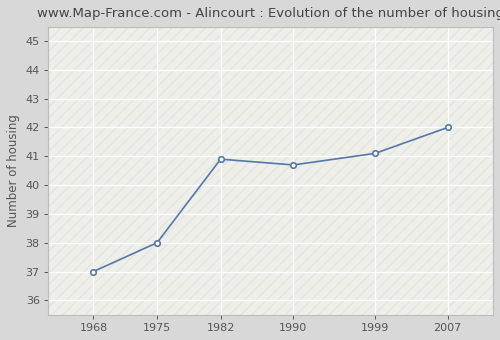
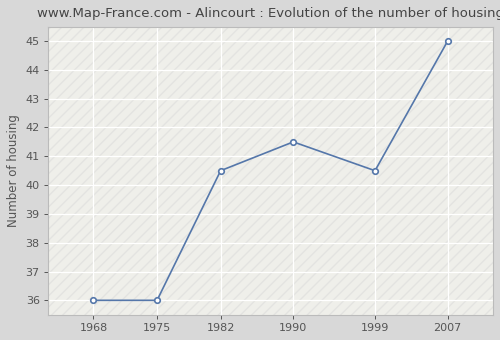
1968: 37.0 -> 36.0
1975: 38.0 -> 36.0
1982: 40.9 -> 40.5
1990: 40.7 -> 41.5
1999: 41.1 -> 40.5
2007: 42.0 -> 45.0
